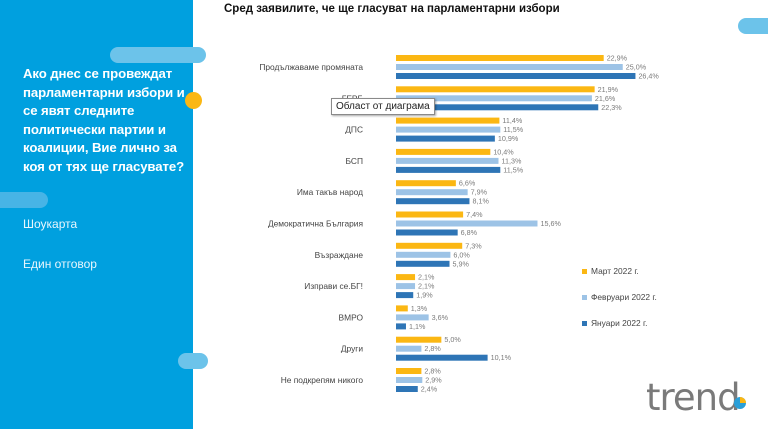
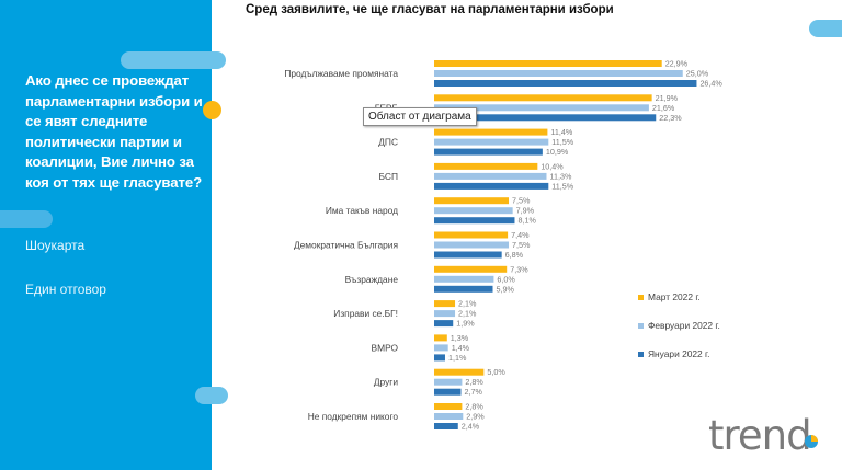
Март 2022 г./Има такъв народ: 6,6% -> 7,5%
Февруари 2022 г./Демократична България: 15,6% -> 7,5%
Февруари 2022 г./ВМРО: 3,6% -> 1,4%
Януари 2022 г./Други: 10,1% -> 2,7%
